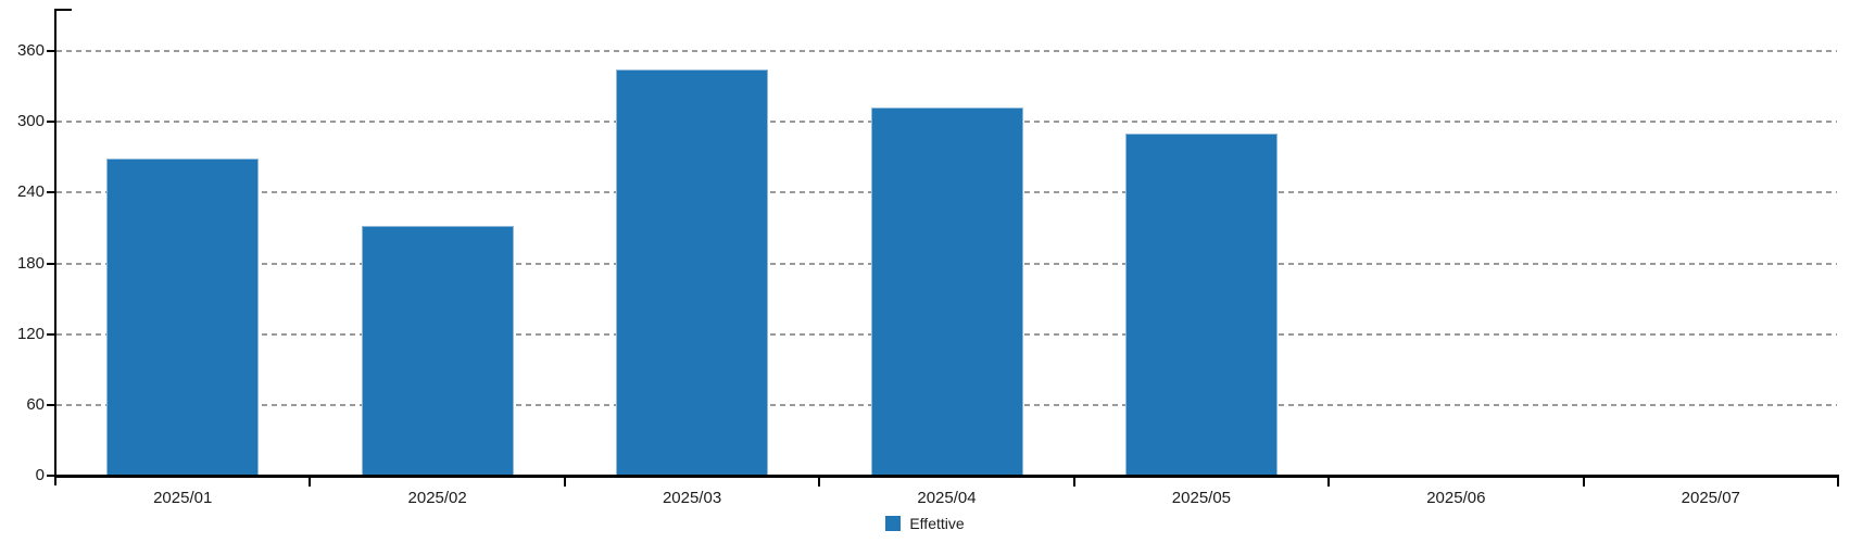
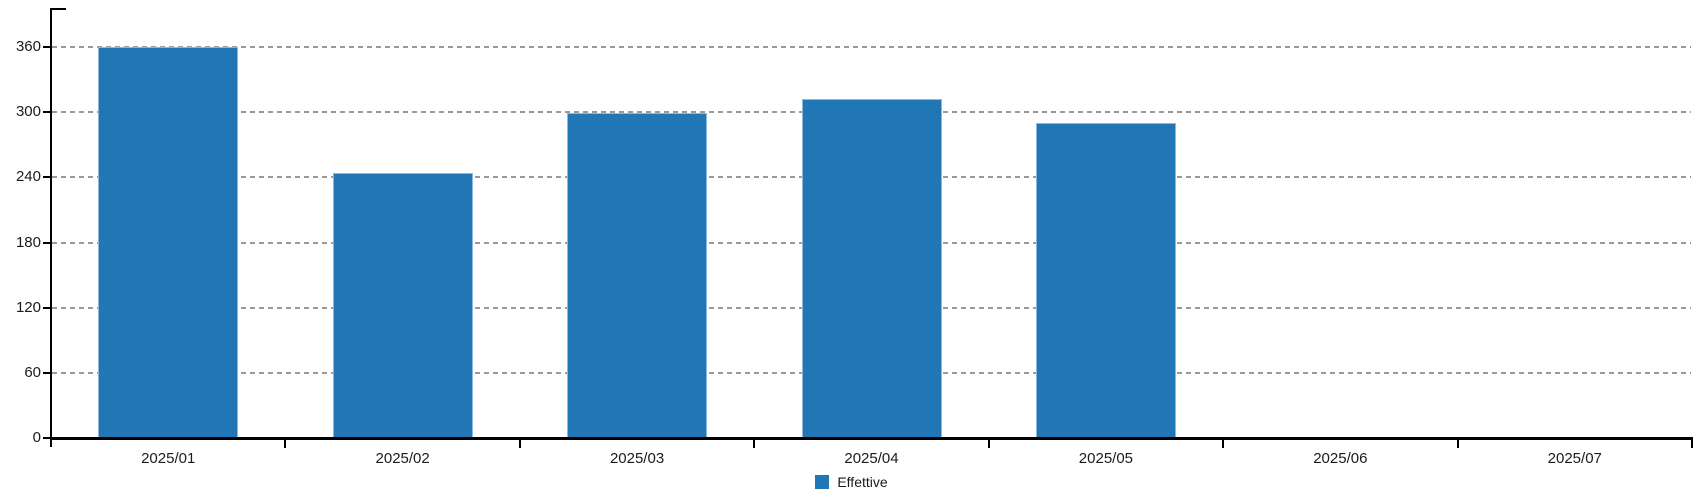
2025/01: 269 -> 360
2025/02: 212 -> 244
2025/03: 344 -> 299
